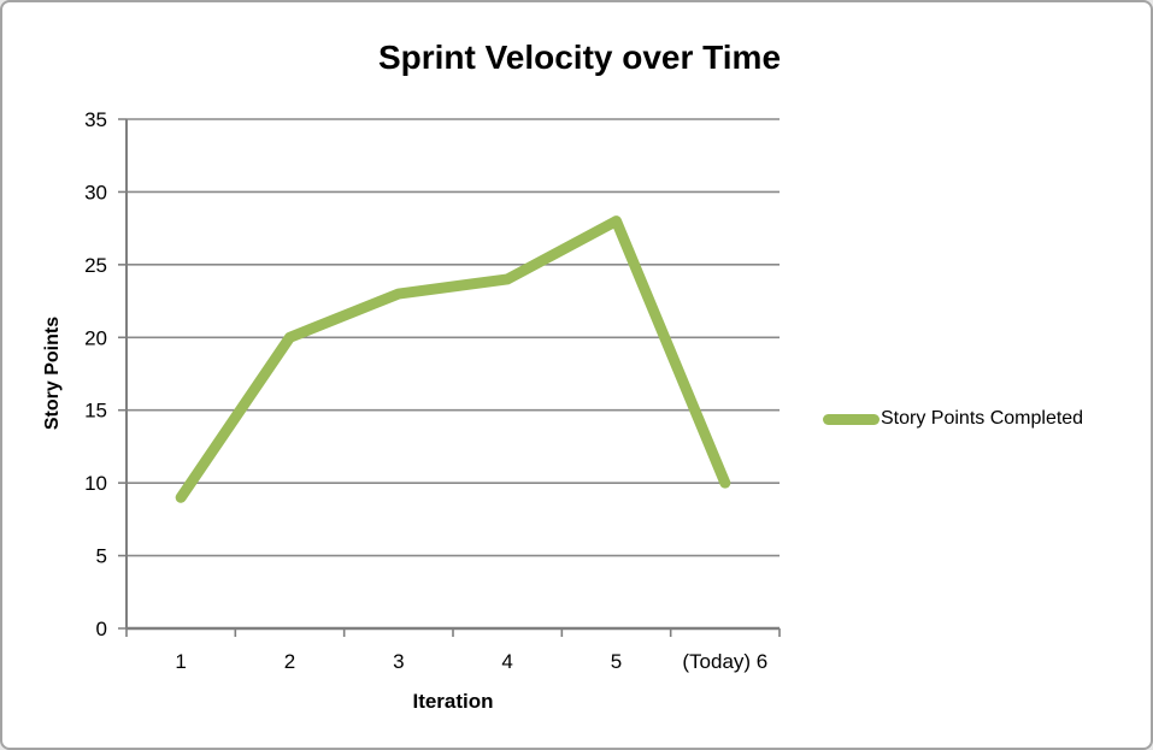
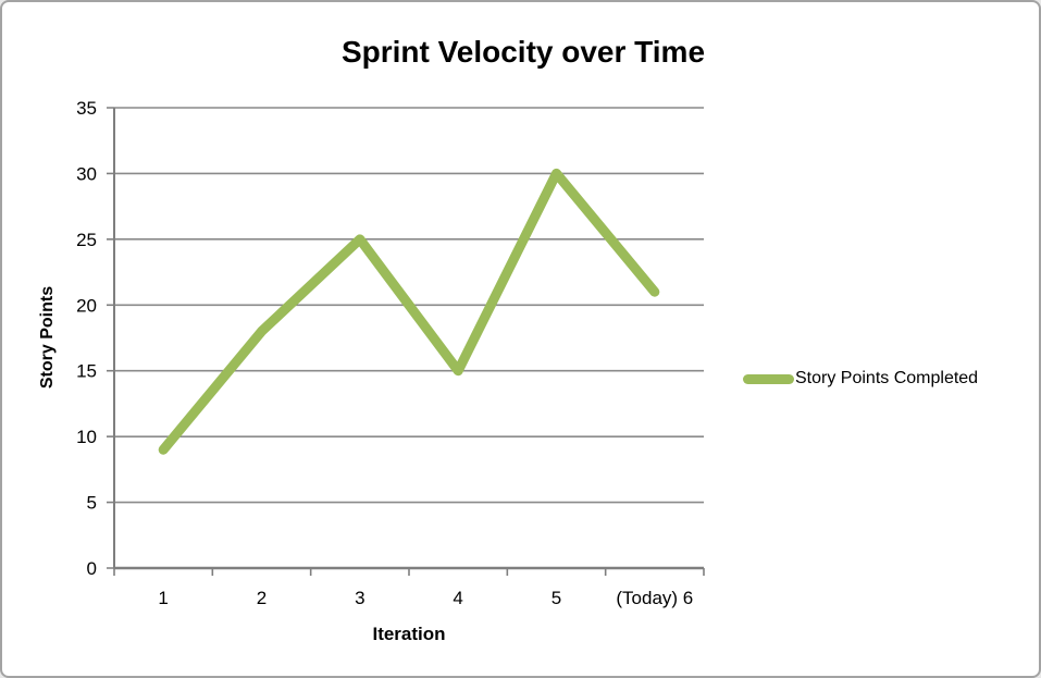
2: 20 -> 18
3: 23 -> 25
4: 24 -> 15
5: 28 -> 30
(Today) 6: 10 -> 21
